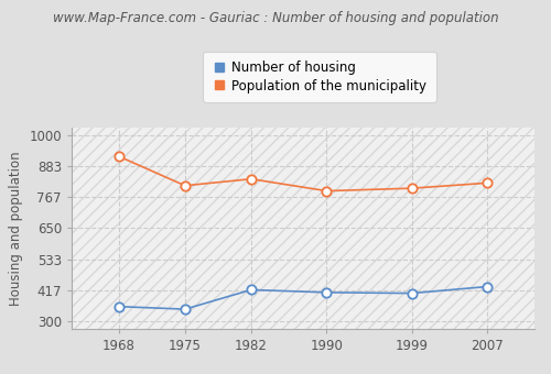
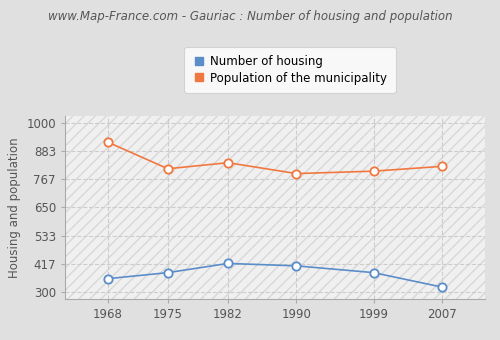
Number of housing/1975: 345 -> 380
Number of housing/1999: 405 -> 380
Number of housing/2007: 430 -> 320
